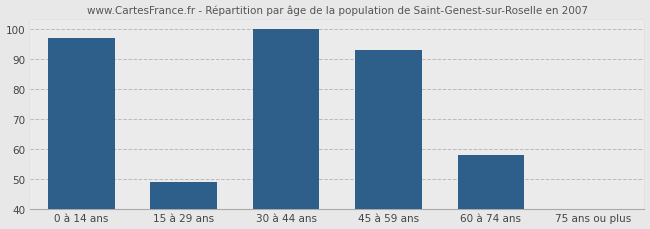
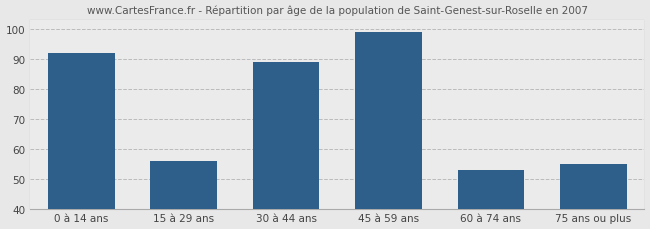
0 à 14 ans: 97 -> 92
15 à 29 ans: 49 -> 56
30 à 44 ans: 100 -> 89
45 à 59 ans: 93 -> 99
60 à 74 ans: 58 -> 53
75 ans ou plus: 40 -> 55
